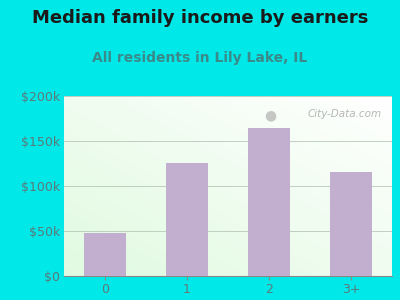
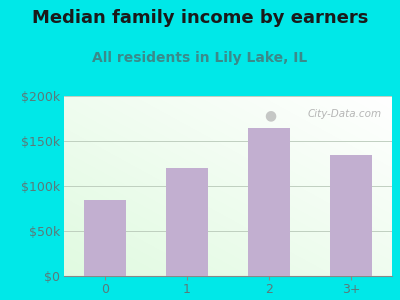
0: $48k -> $85k
1: $126k -> $120k
3+: $116k -> $135k
